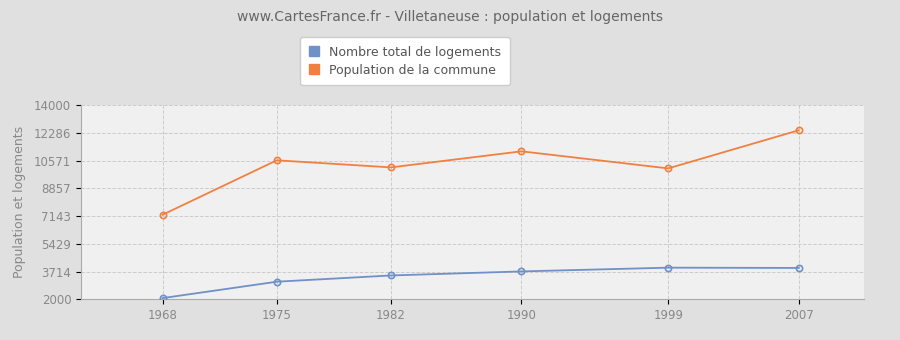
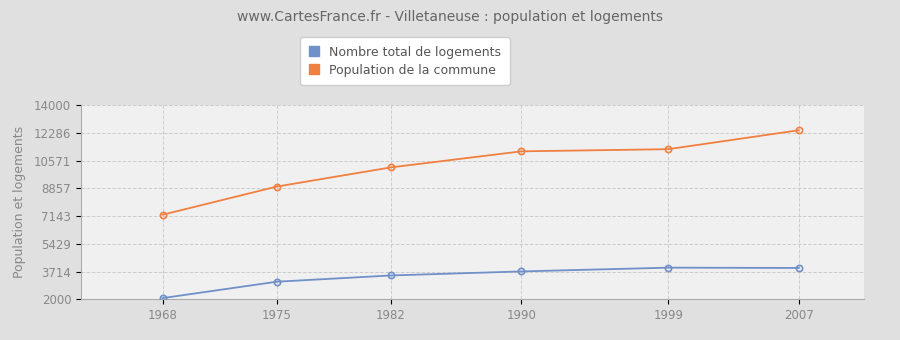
Population de la commune/1975: 10600 -> 9000
Population de la commune/1999: 10100 -> 11300
